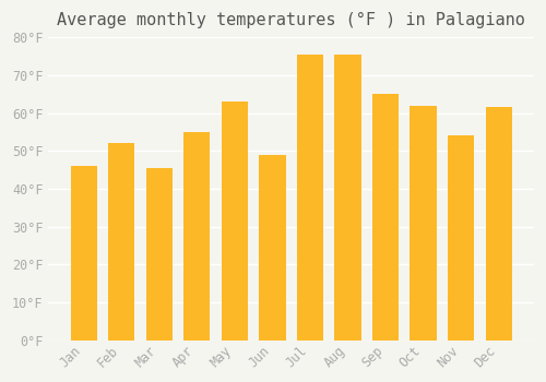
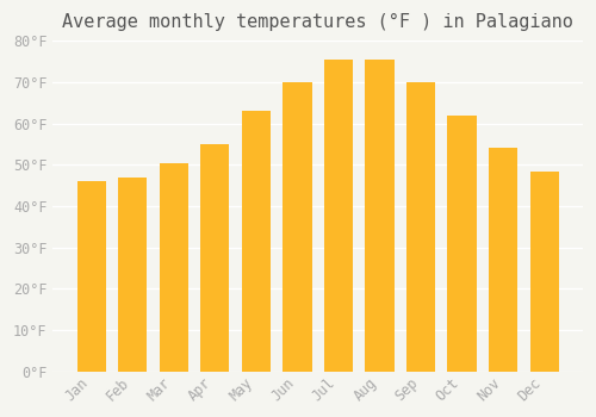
Feb: 52.0°F -> 47.0°F
Mar: 45.5°F -> 50.5°F
Jun: 49.0°F -> 70.0°F
Sep: 65.0°F -> 70.0°F
Dec: 61.5°F -> 48.5°F
